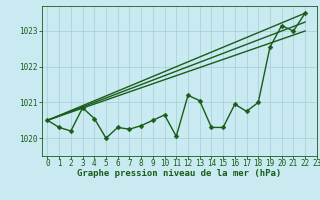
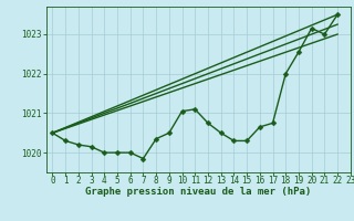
3: 1020.85 -> 1020.15
4: 1020.55 -> 1020.00
6: 1020.30 -> 1020.00
7: 1020.25 -> 1019.85
10: 1020.65 -> 1021.05
11: 1020.05 -> 1021.10
12: 1021.20 -> 1020.75
13: 1021.05 -> 1020.50
16: 1020.95 -> 1020.65
18: 1021.00 -> 1022.00
